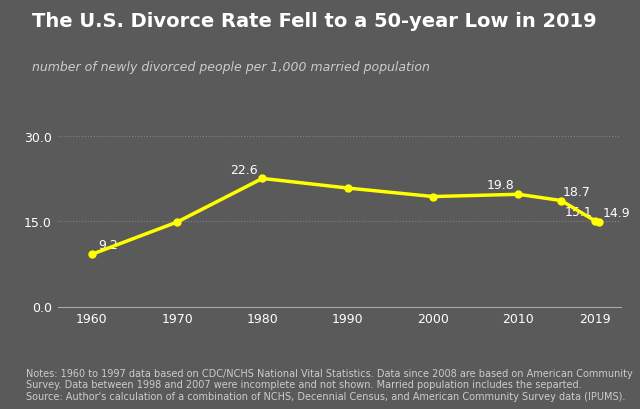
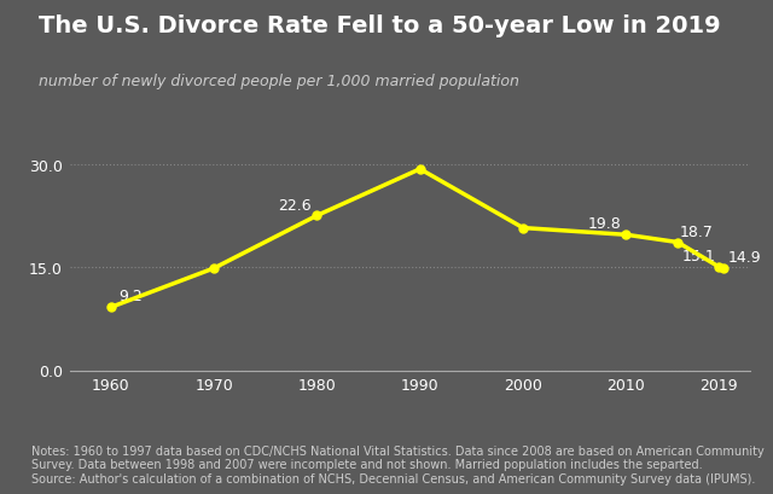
1990: 20.9 -> 29.4
2000: 19.4 -> 20.8
